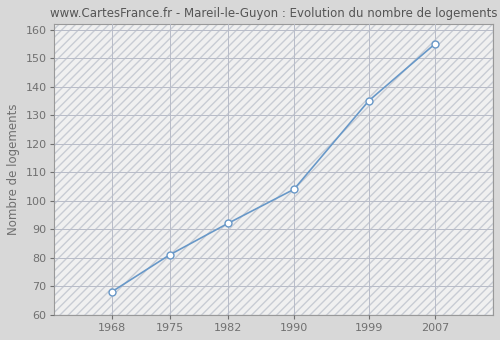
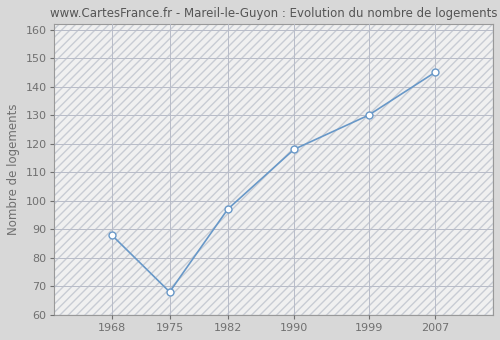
1968: 68 -> 88
1975: 81 -> 68
1982: 92 -> 97
1990: 104 -> 118
1999: 135 -> 130
2007: 155 -> 145
